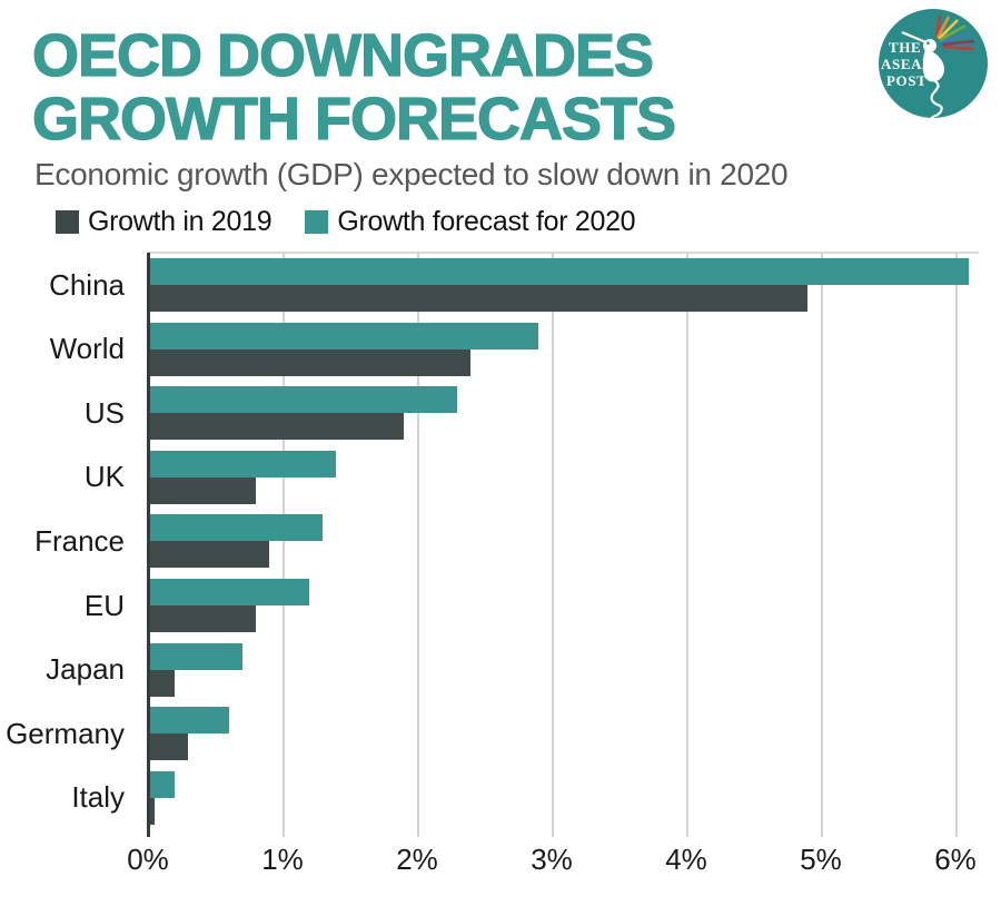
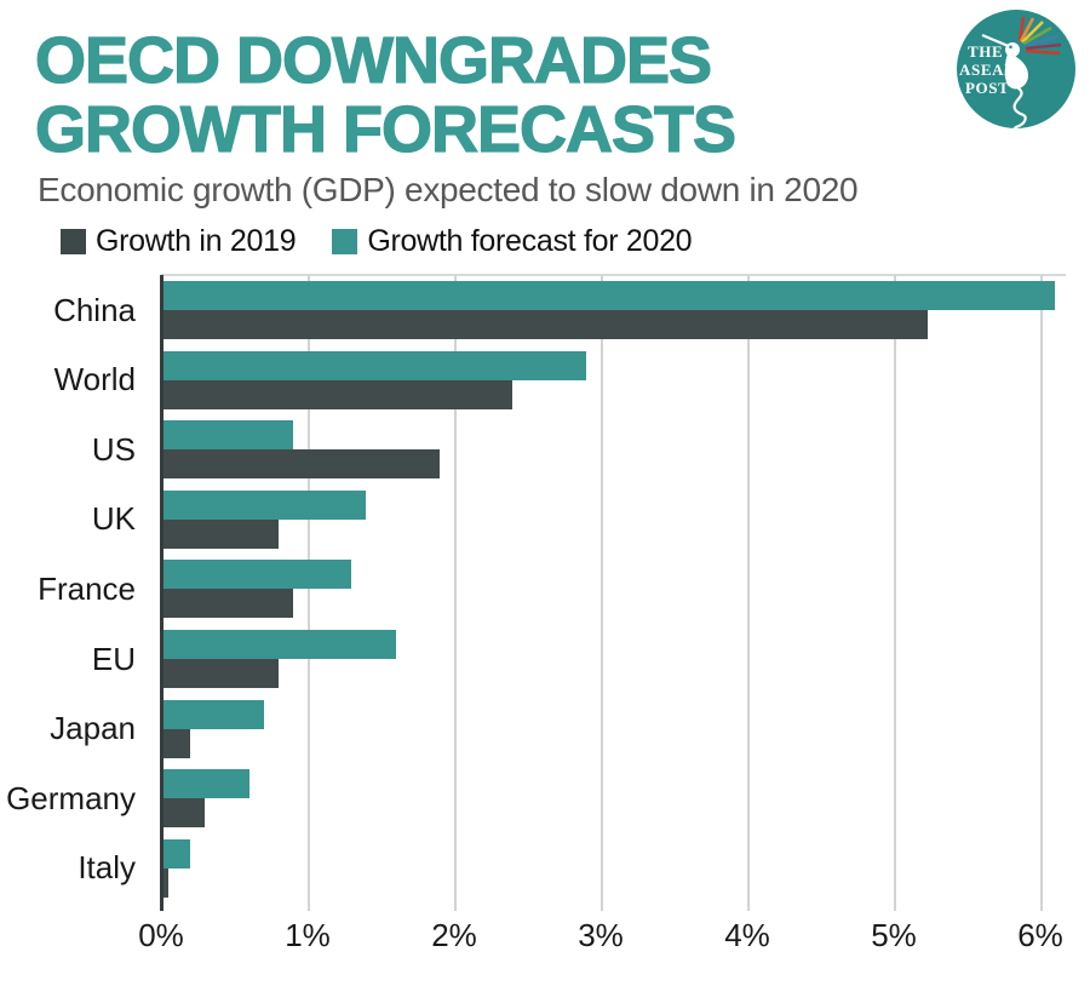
Growth in 2019/China: 4.90% -> 5.23%
Growth forecast for 2020/US: 2.3% -> 0.9%
Growth forecast for 2020/EU: 1.2% -> 1.6%
